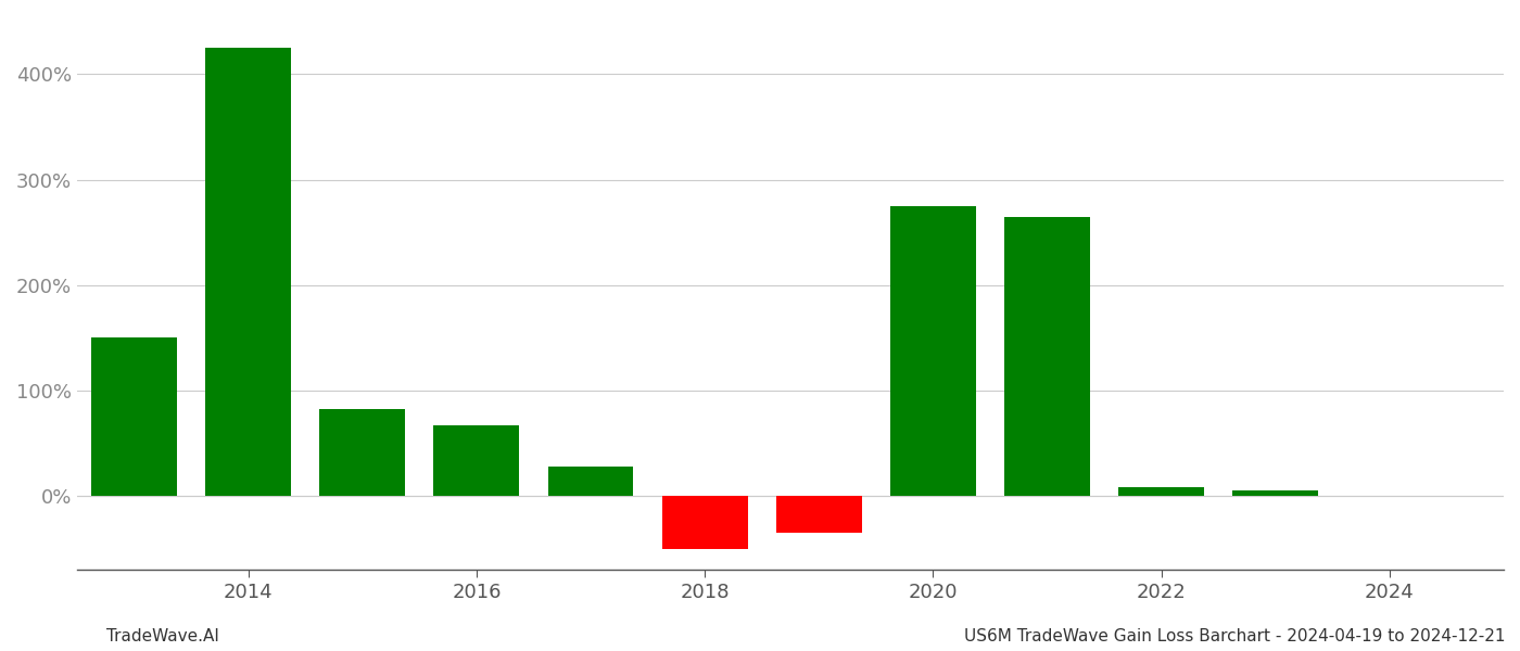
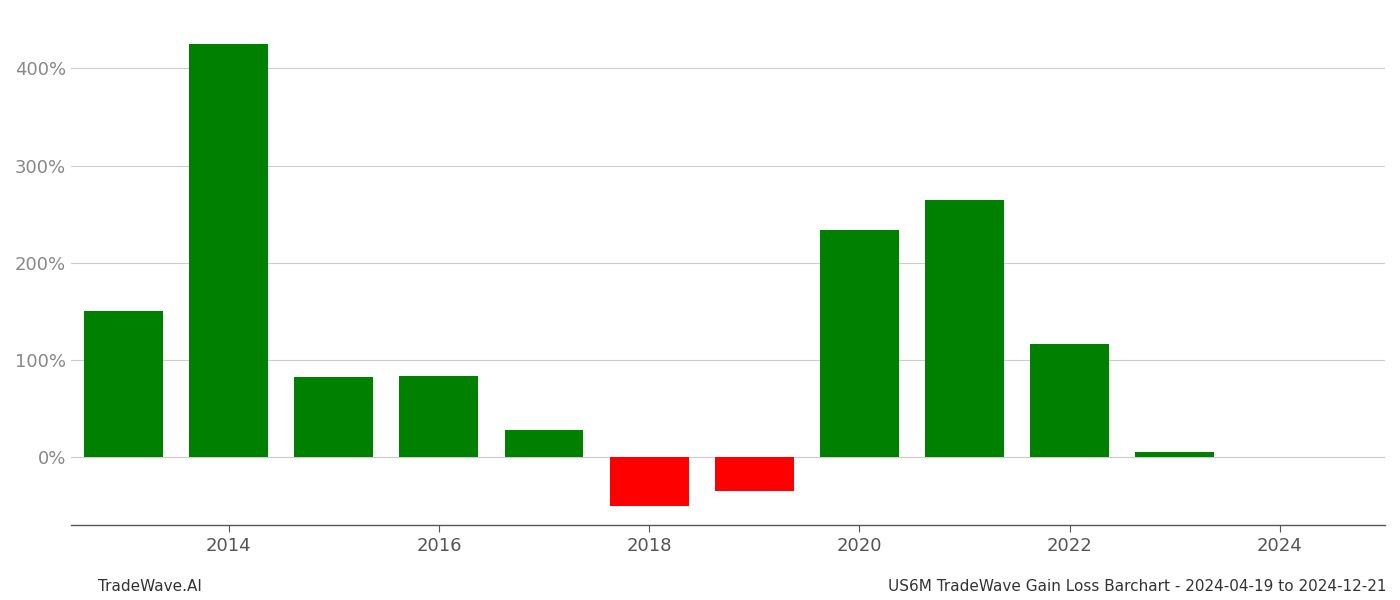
2016: 67% -> 84%
2020: 275% -> 234%
2022: 8% -> 116%
